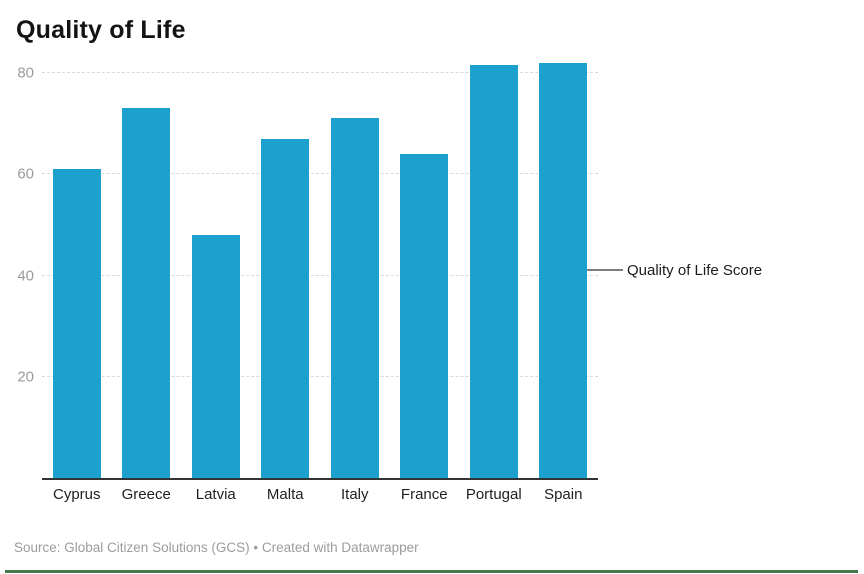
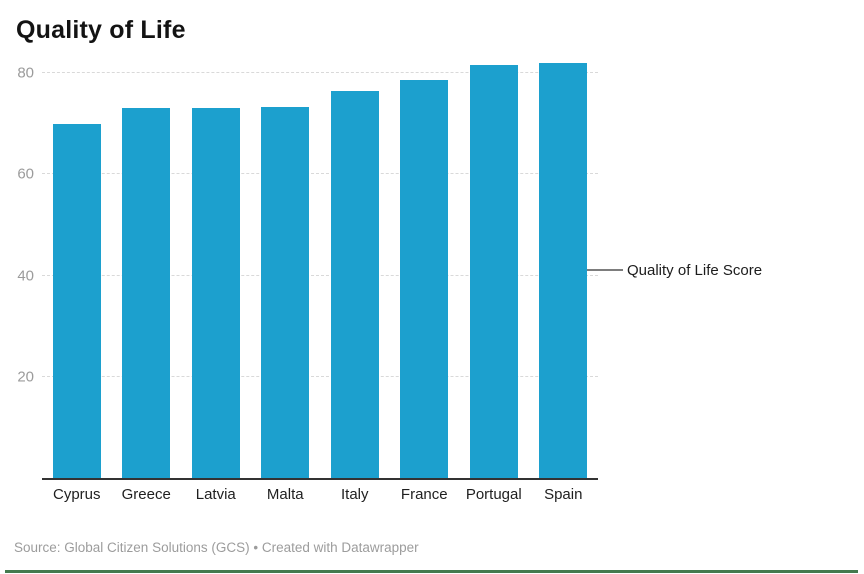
Cyprus: 61 -> 70
Latvia: 48 -> 73
Malta: 67 -> 73
Italy: 71 -> 76
France: 64 -> 78
